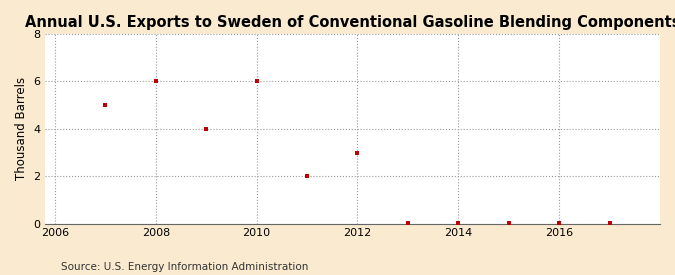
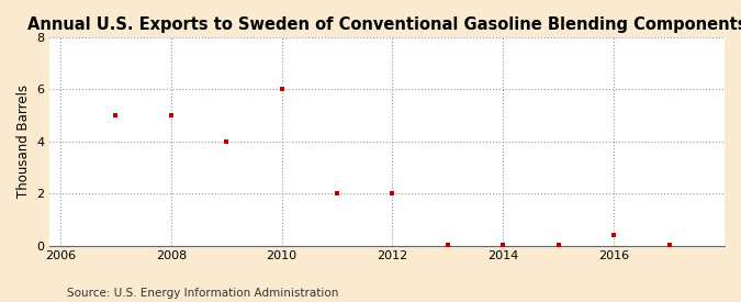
2008: 6.00 -> 5.00
2012: 3.00 -> 2.00
2016: 0.04 -> 0.40
